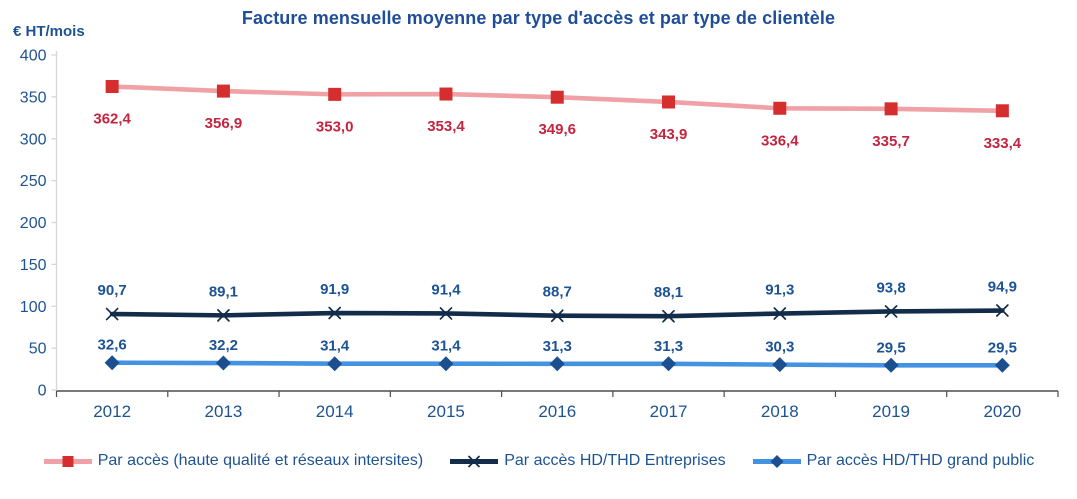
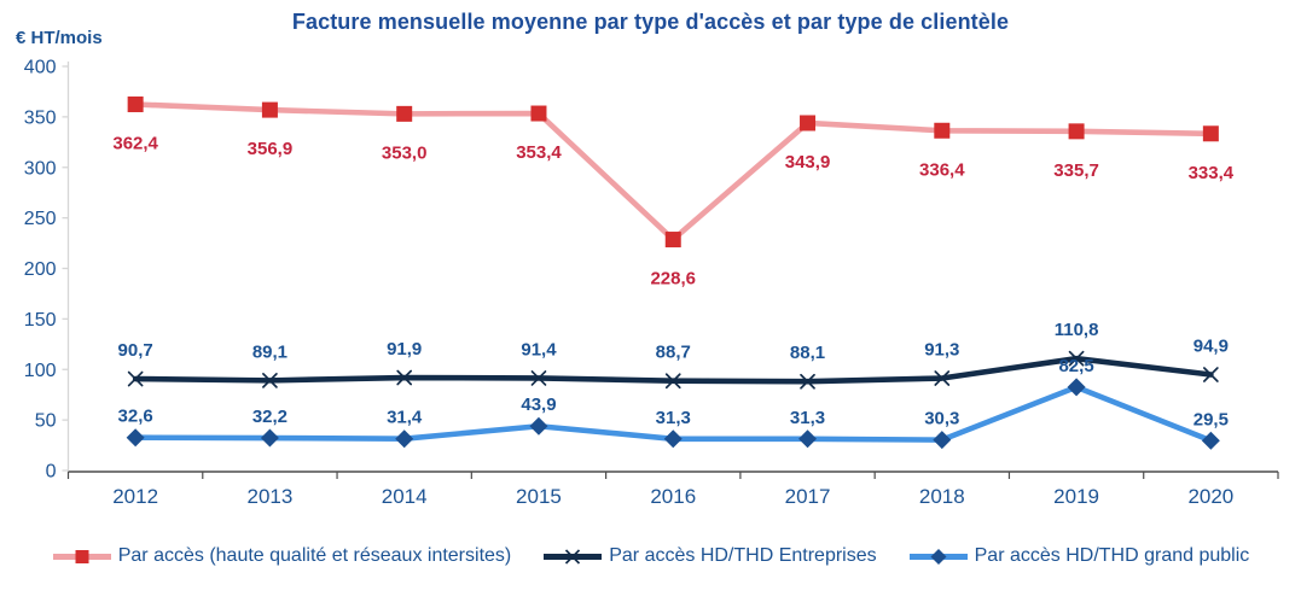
Par accès HD/THD grand public/2015: 31,4 -> 43,9
Par accès (haute qualité et réseaux intersites)/2016: 349,6 -> 228,6
Par accès HD/THD Entreprises/2019: 93,8 -> 110,8
Par accès HD/THD grand public/2019: 29,5 -> 82,5
